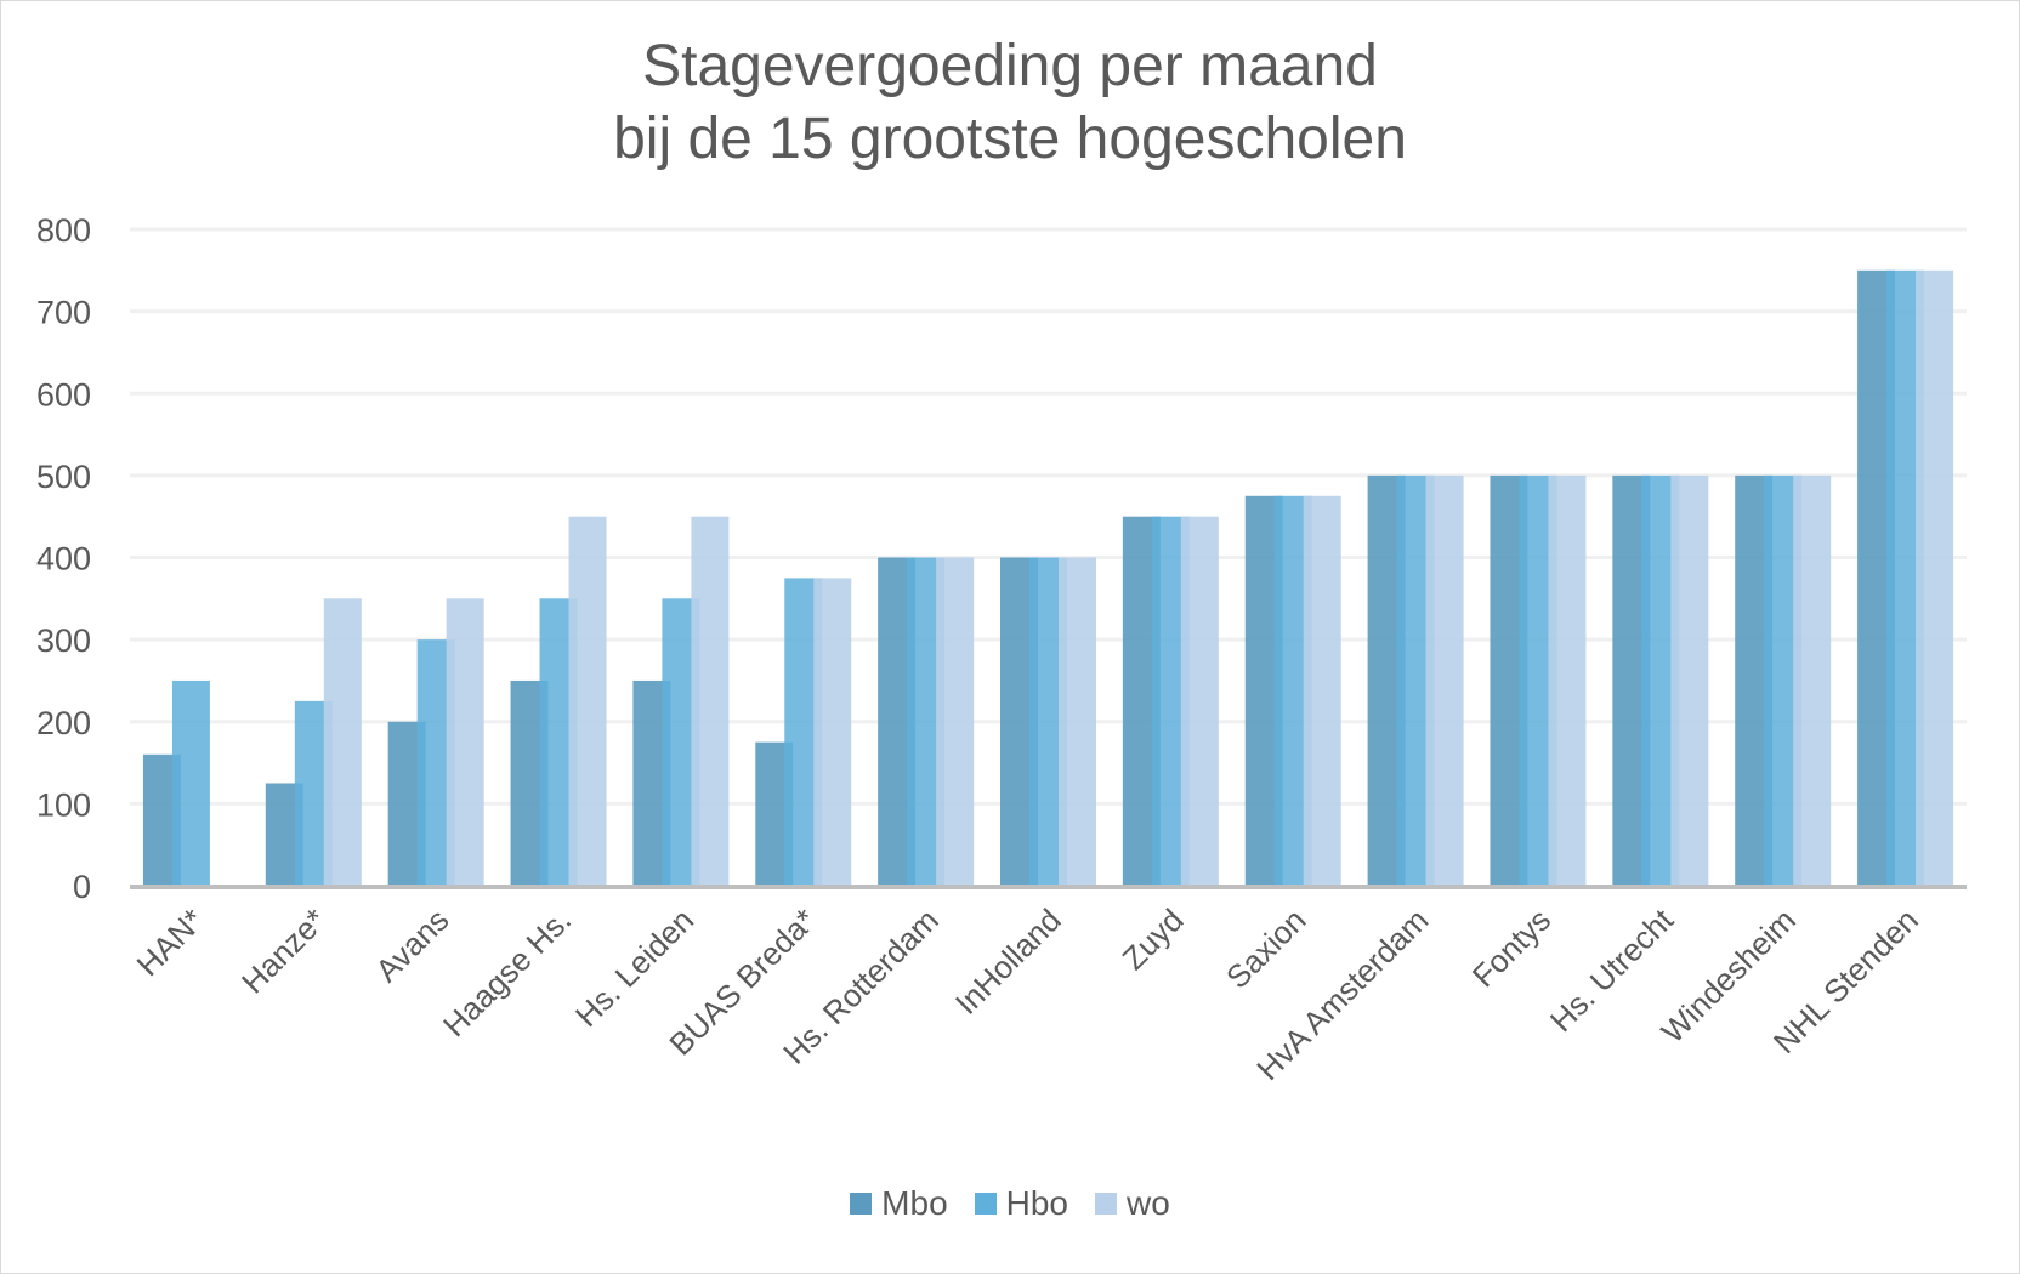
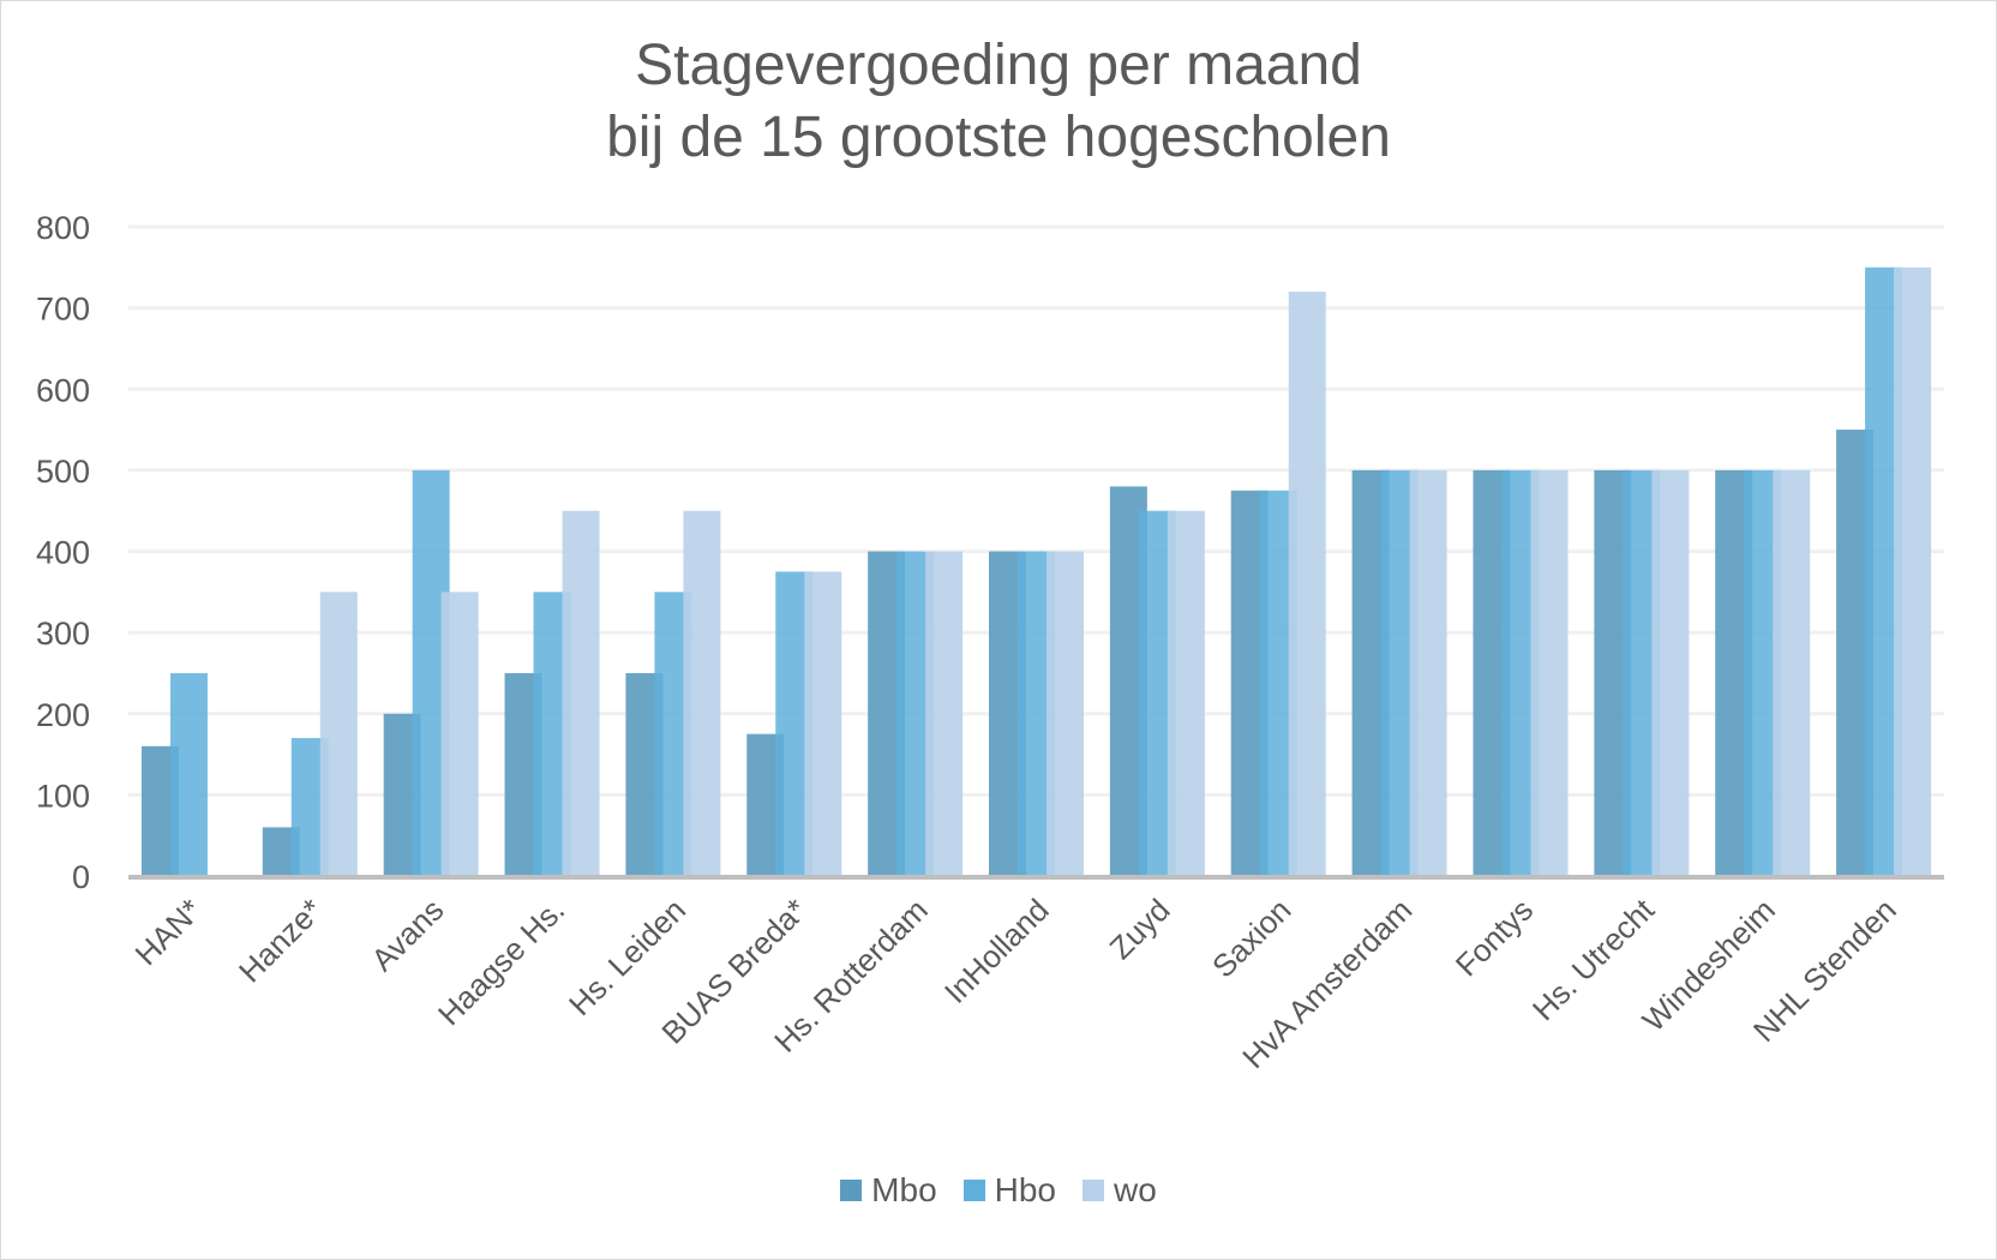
Mbo/Hanze*: 120 -> 60
Hbo/Hanze*: 220 -> 170
Hbo/Avans: 300 -> 500
Mbo/Zuyd: 450 -> 480
wo/Saxion: 480 -> 720
Mbo/NHL Stenden: 750 -> 550
